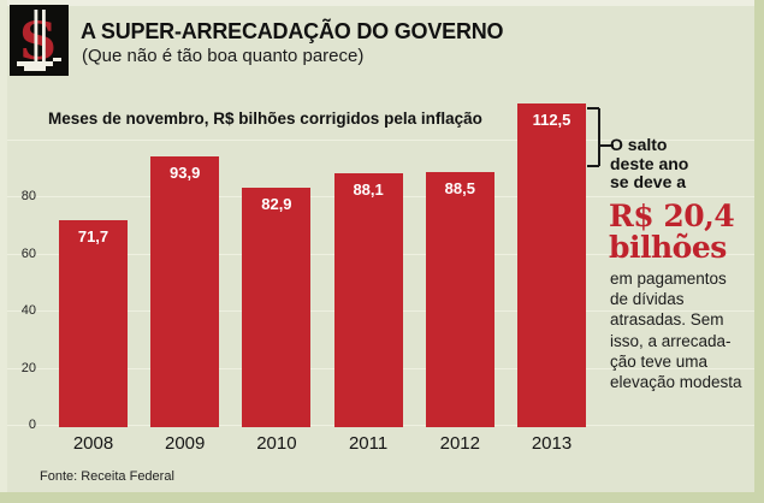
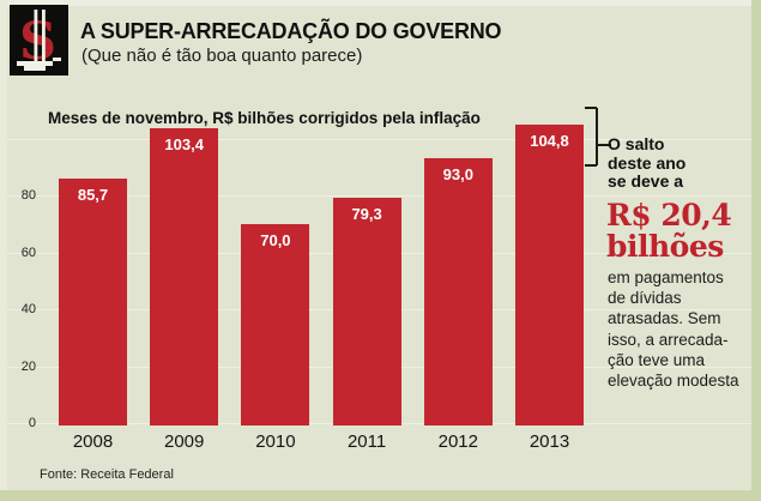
2008: 71,7 -> 85,7
2009: 93,9 -> 103,4
2010: 82,9 -> 70,0
2011: 88,1 -> 79,3
2012: 88,5 -> 93,0
2013: 112,5 -> 104,8
